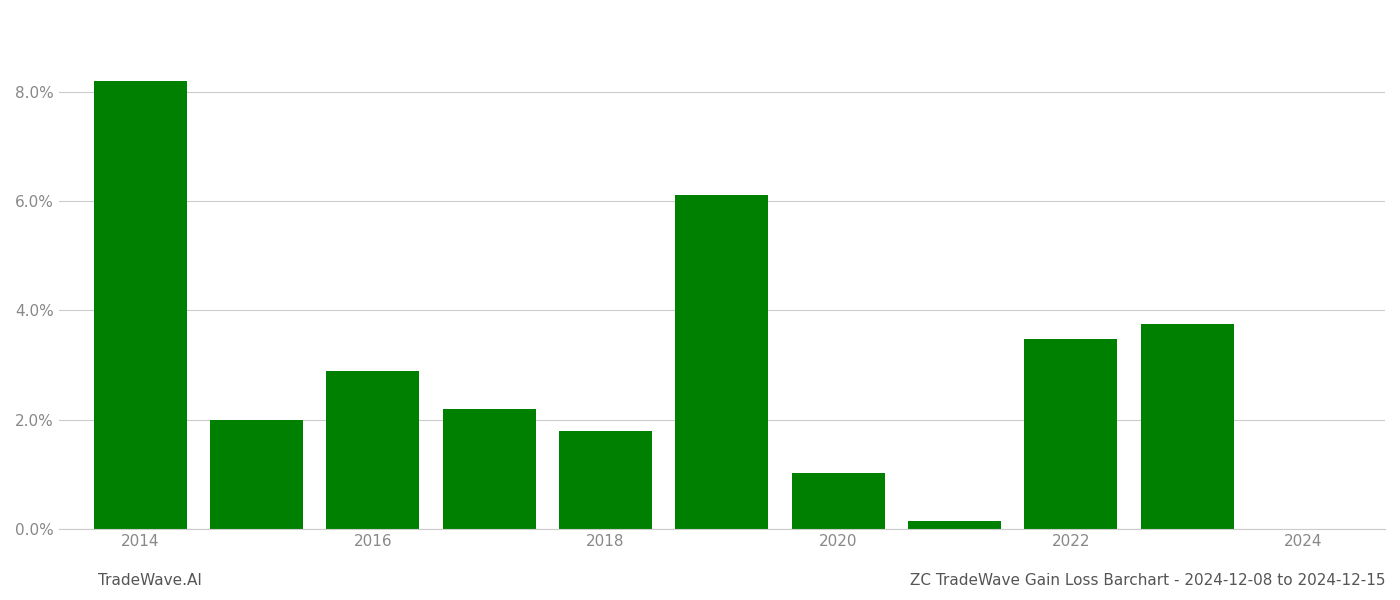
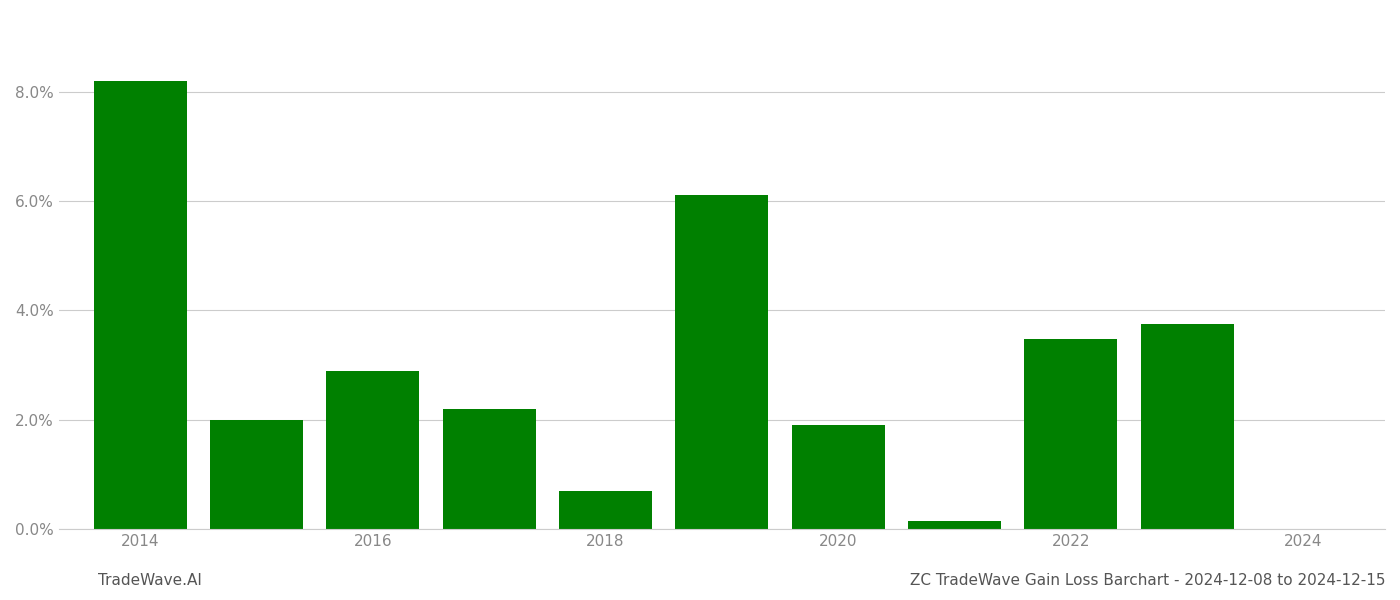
2018: 1.80% -> 0.70%
2020: 1.02% -> 1.90%
